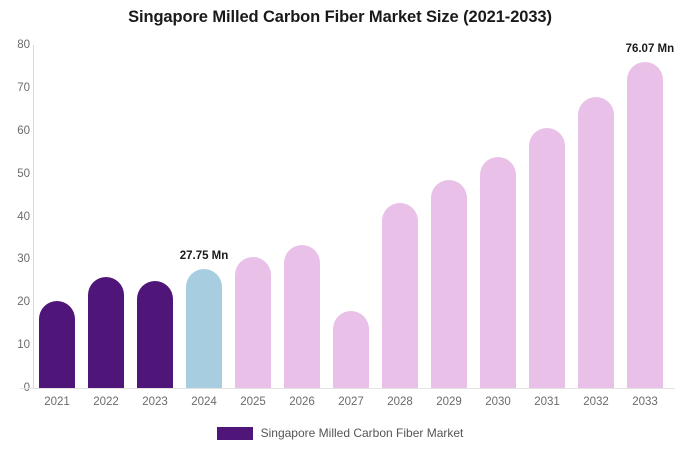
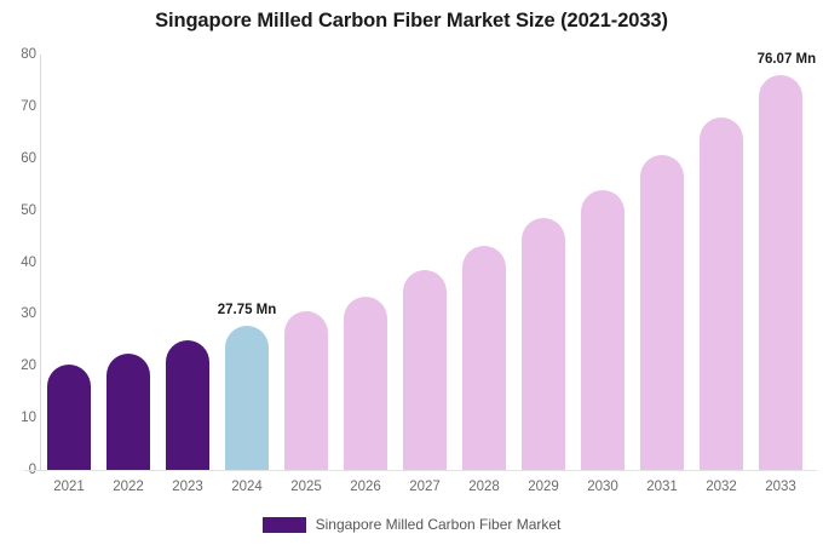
2022: 26 -> 22
2027: 18 -> 38
